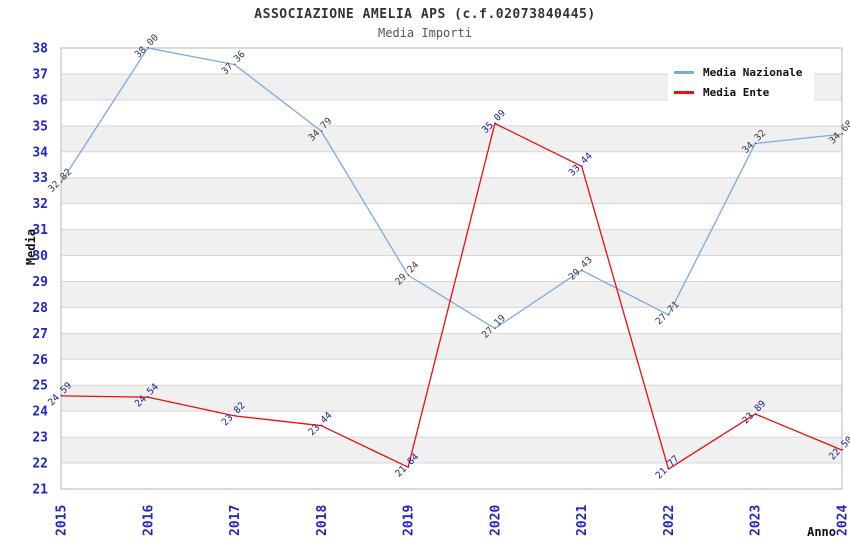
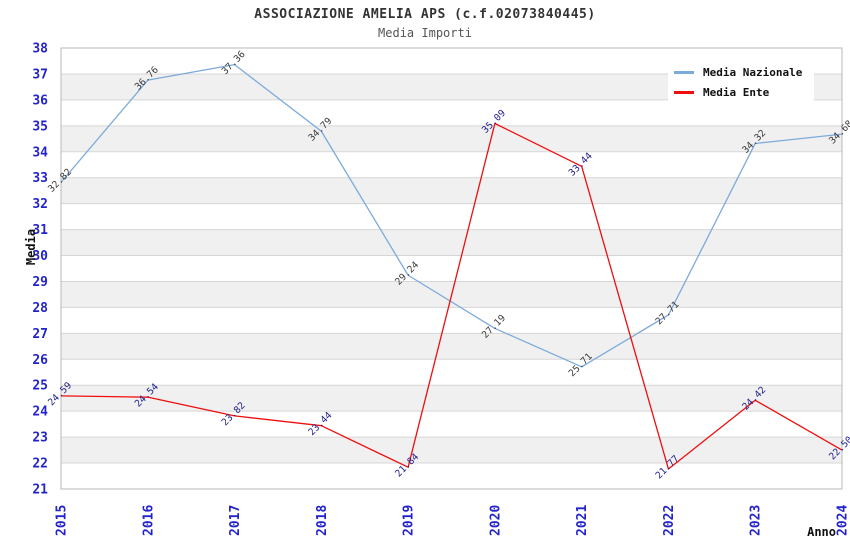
Media Nazionale/2016: 38.00 -> 36.76
Media Nazionale/2021: 29.43 -> 25.71
Media Ente/2023: 23.89 -> 24.42
